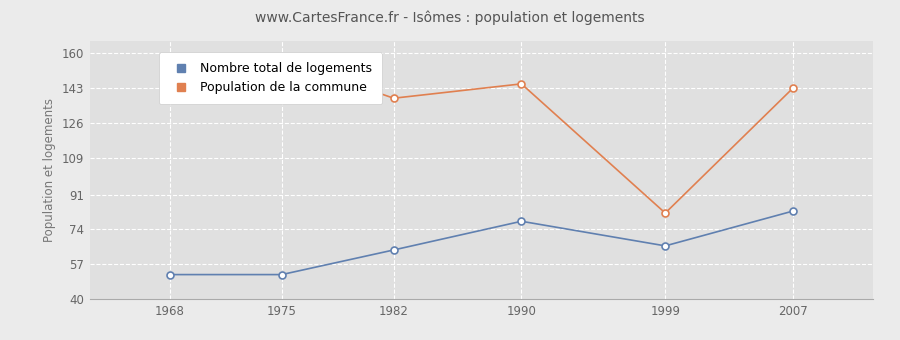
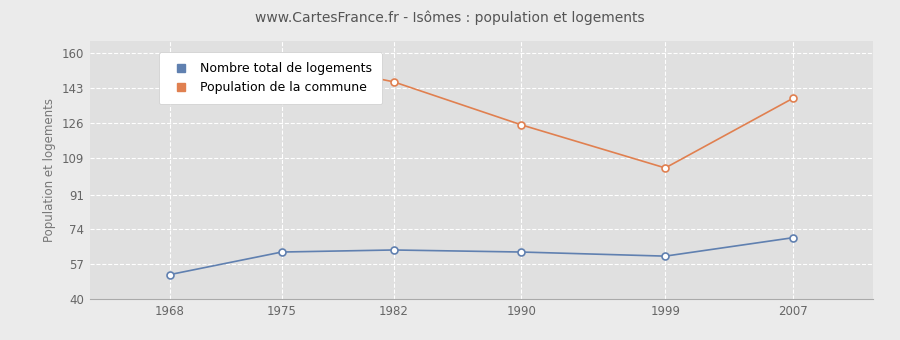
Nombre total de logements/1975: 52 -> 63
Population de la commune/1982: 138 -> 146
Nombre total de logements/1990: 78 -> 63
Population de la commune/1990: 145 -> 125
Nombre total de logements/1999: 66 -> 61
Population de la commune/1999: 82 -> 104
Nombre total de logements/2007: 83 -> 70
Population de la commune/2007: 143 -> 138
